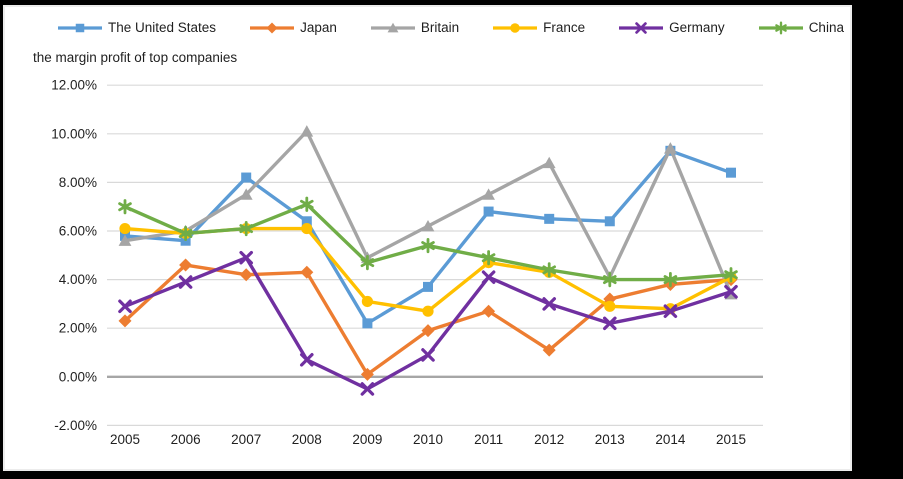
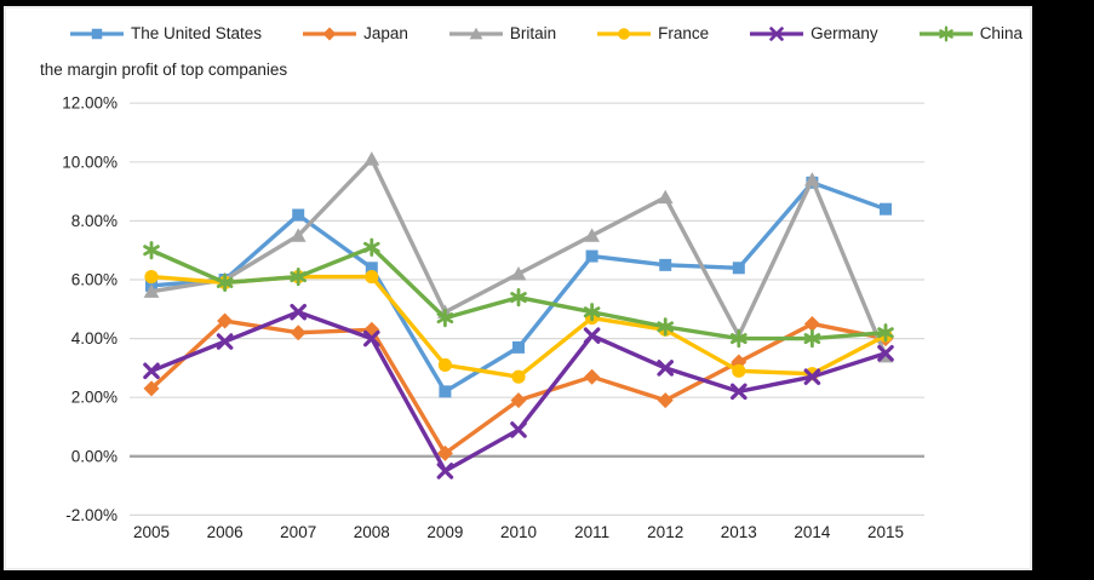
The United States/2006: 5.6% -> 6.0%
Germany/2008: 0.7% -> 4.0%
Japan/2012: 1.1% -> 1.9%
Japan/2014: 3.8% -> 4.5%
